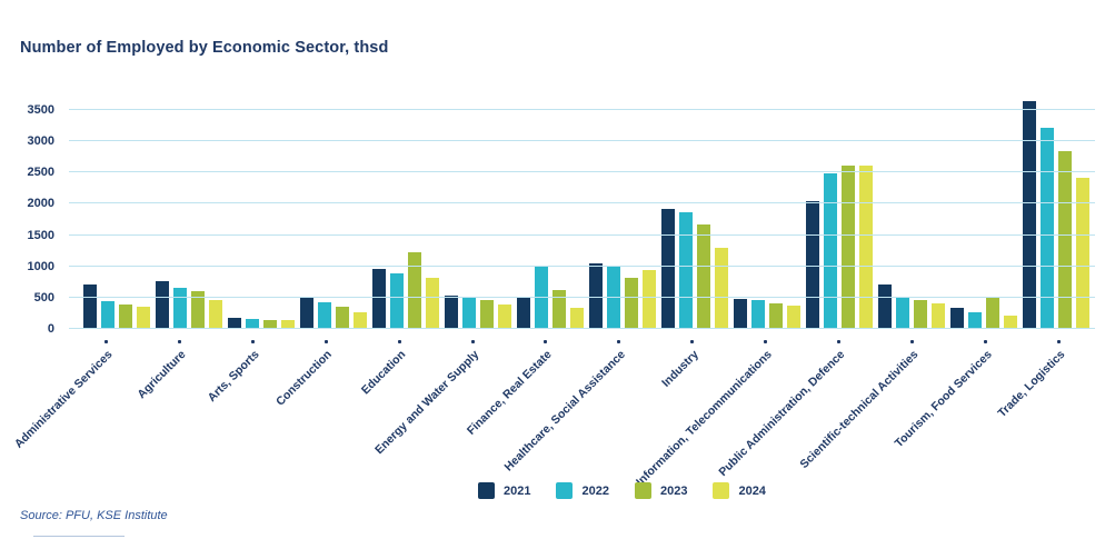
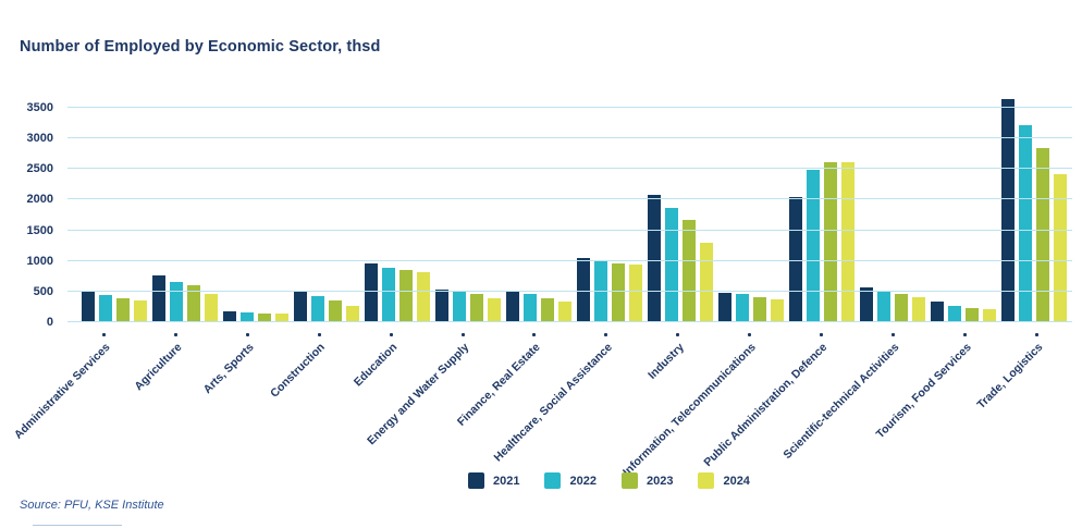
2021/Administrative Services: 700 -> 500
2023/Education: 1200 -> 800
2022/Finance, Real Estate: 1000 -> 400
2023/Finance, Real Estate: 600 -> 400
2023/Healthcare, Social Assistance: 800 -> 900
2021/Industry: 1900 -> 2100
2021/Scientific-technical Activities: 700 -> 600
2023/Tourism, Food Services: 500 -> 200
